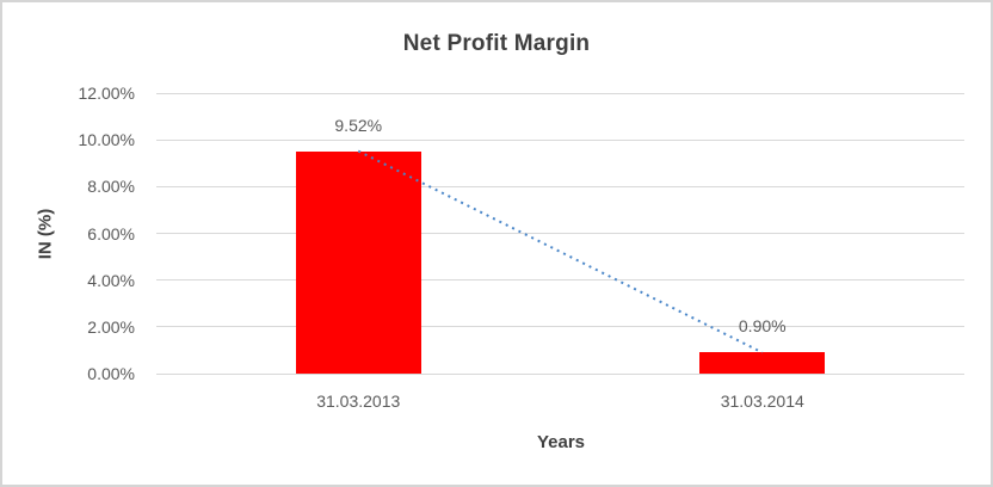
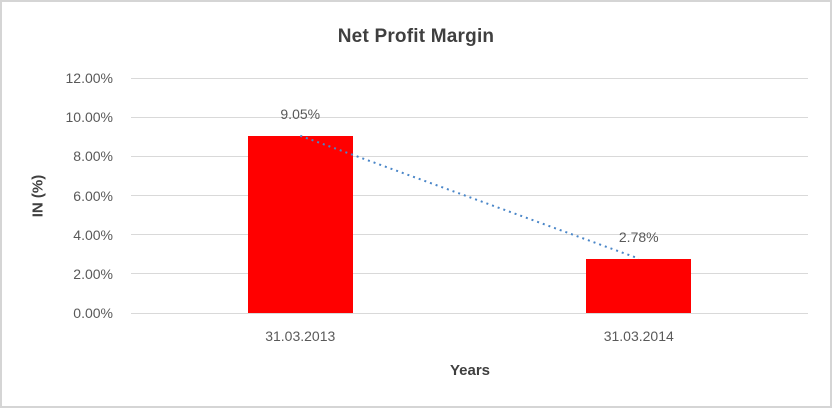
31.03.2013: 9.52% -> 9.05%
31.03.2014: 0.90% -> 2.78%
